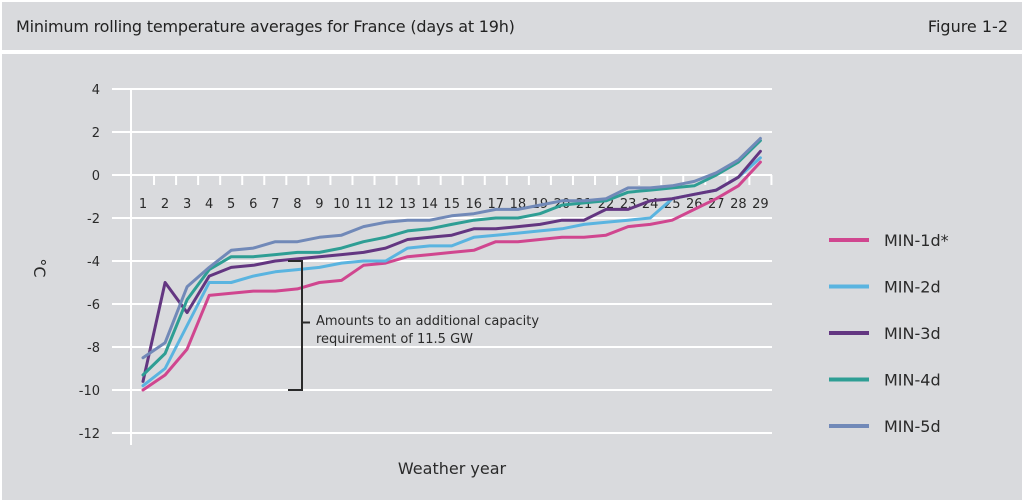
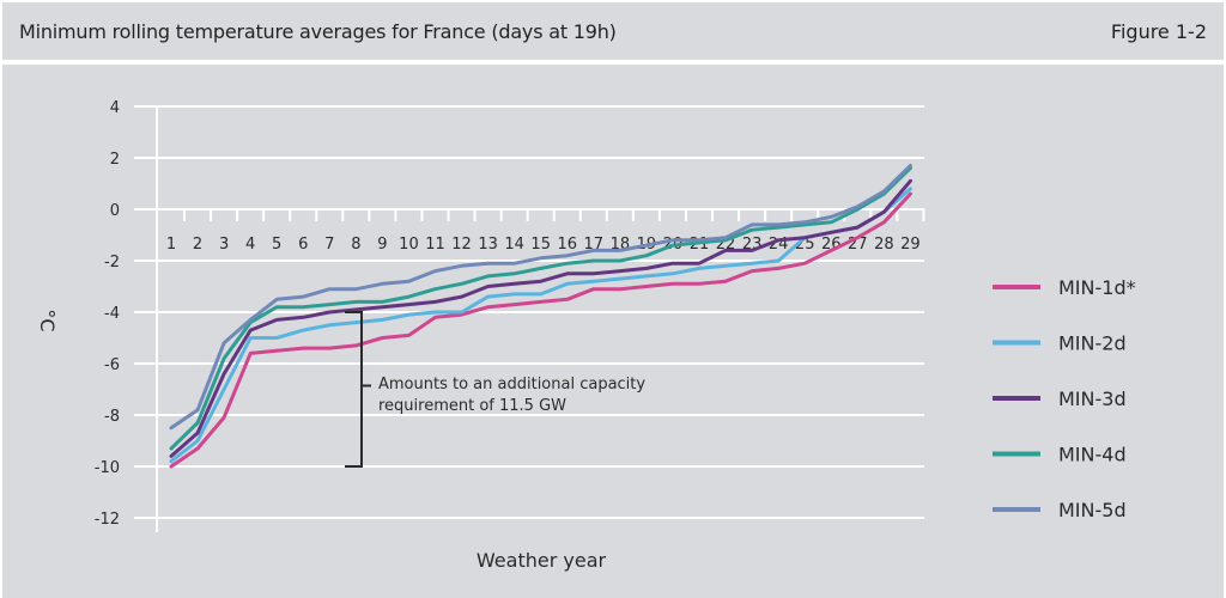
MIN-3d/2: -5.0 -> -8.7
